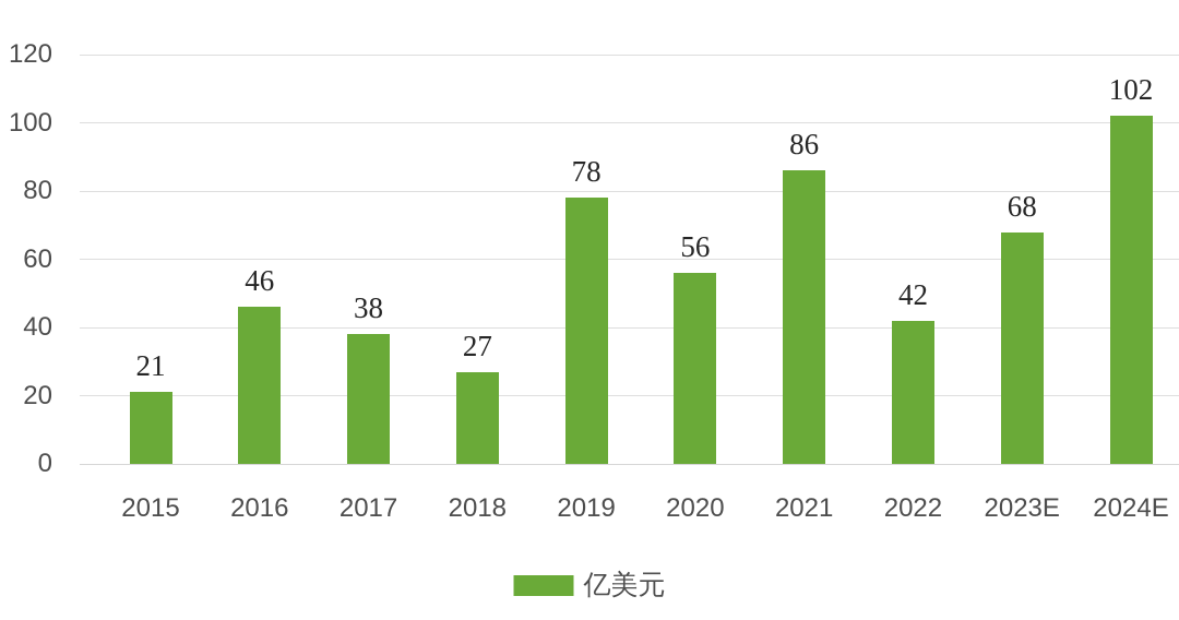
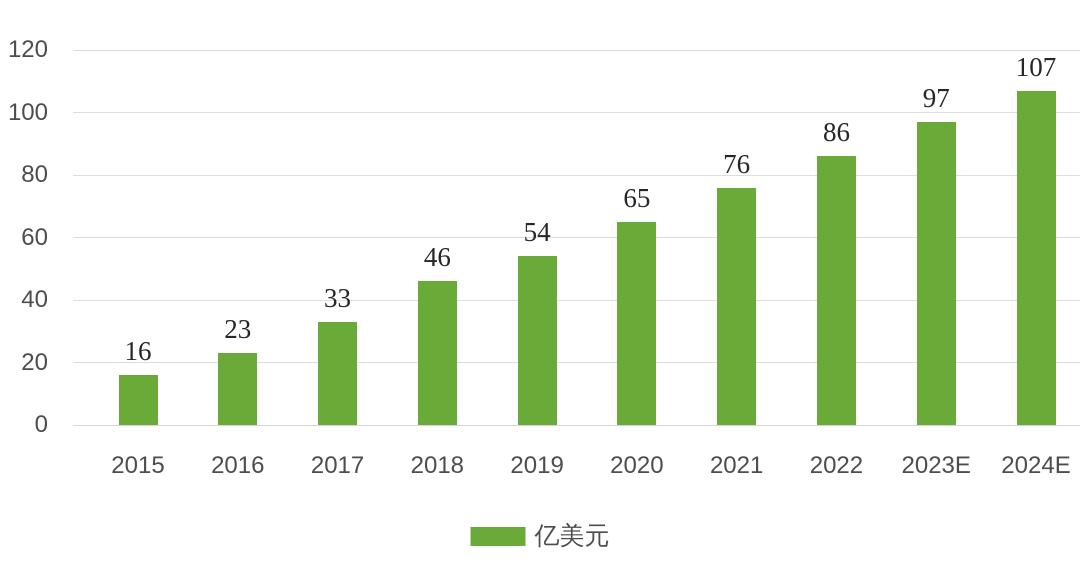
2015: 21 -> 16
2016: 46 -> 23
2017: 38 -> 33
2018: 27 -> 46
2019: 78 -> 54
2020: 56 -> 65
2021: 86 -> 76
2022: 42 -> 86
2023E: 68 -> 97
2024E: 102 -> 107
